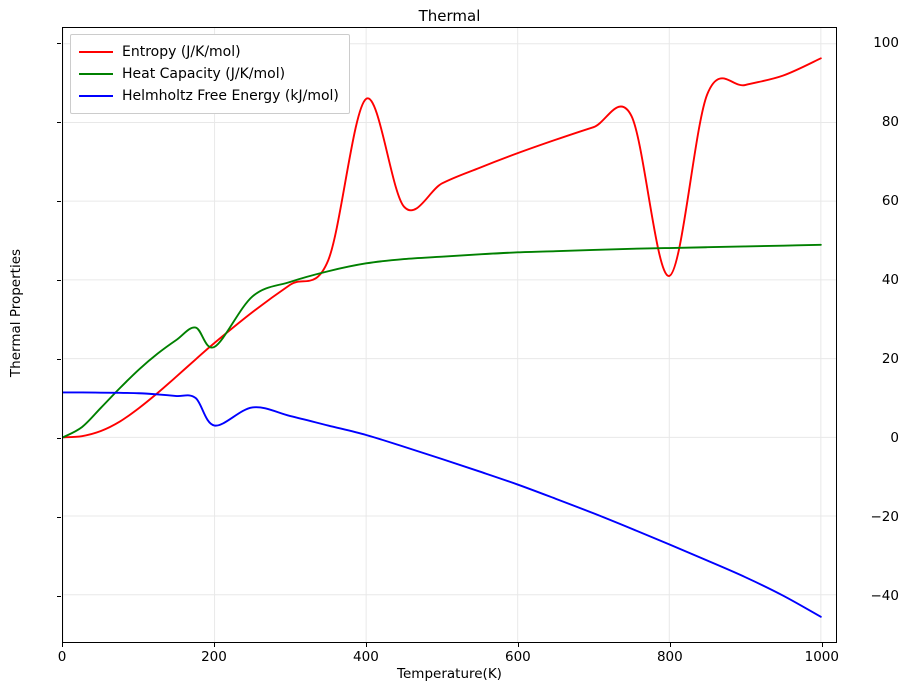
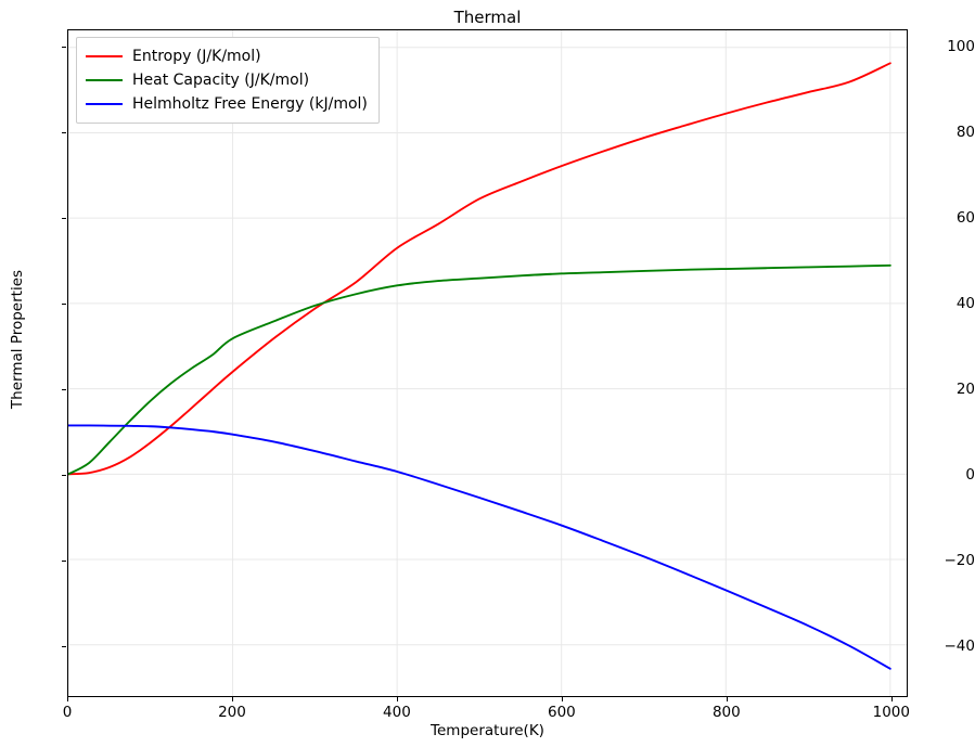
Heat Capacity (J/K/mol)/200: 23 -> 32
Helmholtz Free Energy (kJ/mol)/200: 3 -> 9
Entropy (J/K/mol)/400: 86 -> 53
Entropy (J/K/mol)/800: 41 -> 84
